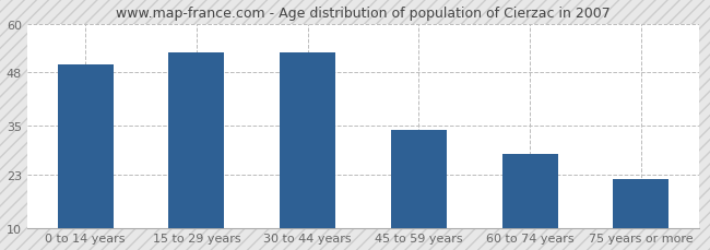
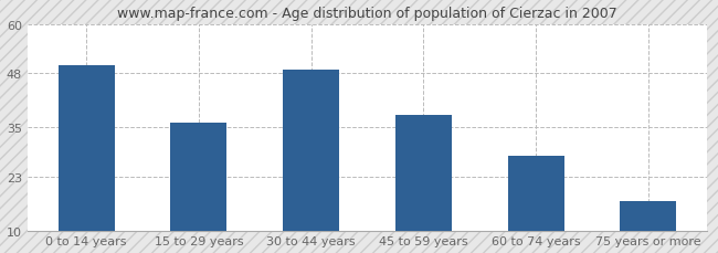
15 to 29 years: 53 -> 36
30 to 44 years: 53 -> 49
45 to 59 years: 34 -> 38
75 years or more: 22 -> 17
